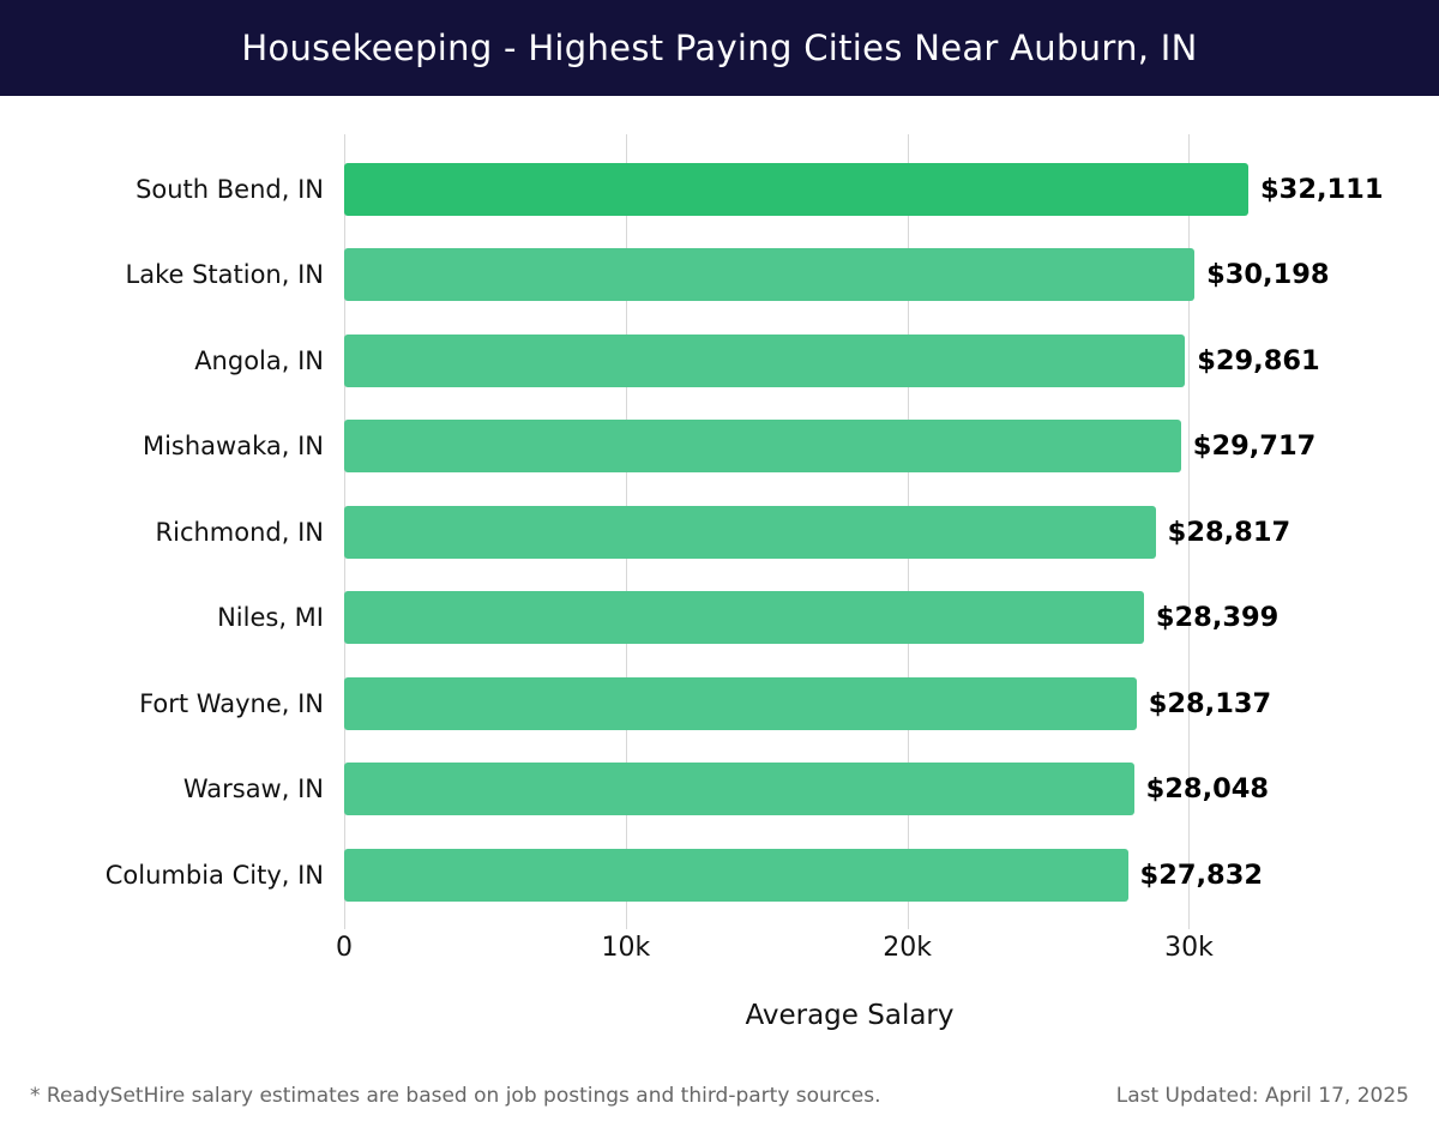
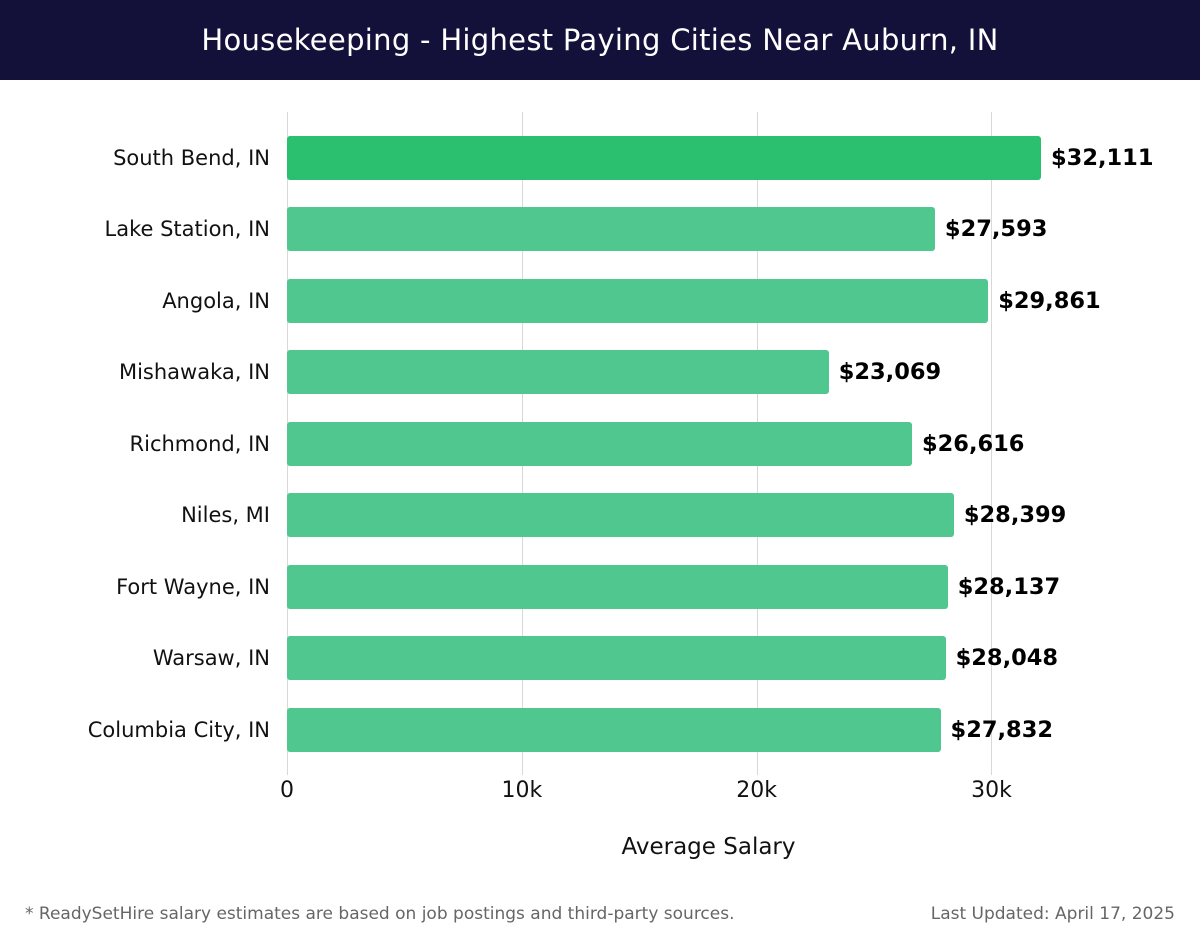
Lake Station, IN: $30,198 -> $27,593
Mishawaka, IN: $29,717 -> $23,069
Richmond, IN: $28,817 -> $26,616
